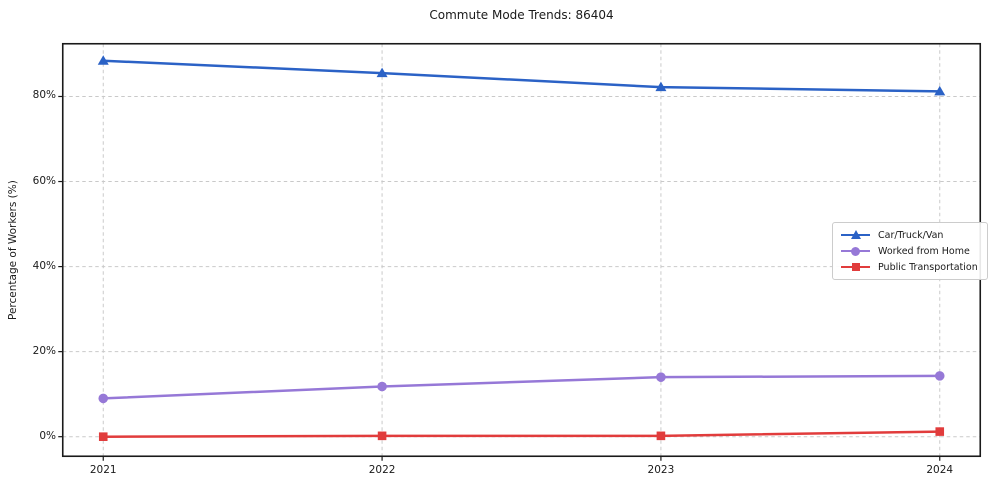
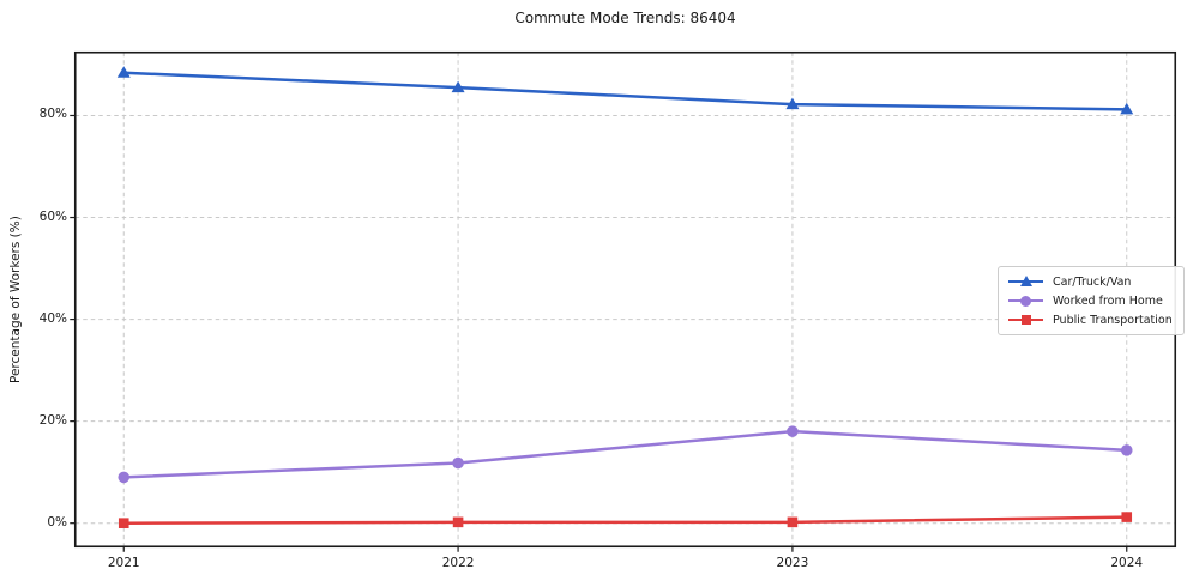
Worked from Home/2023: 14% -> 18%
